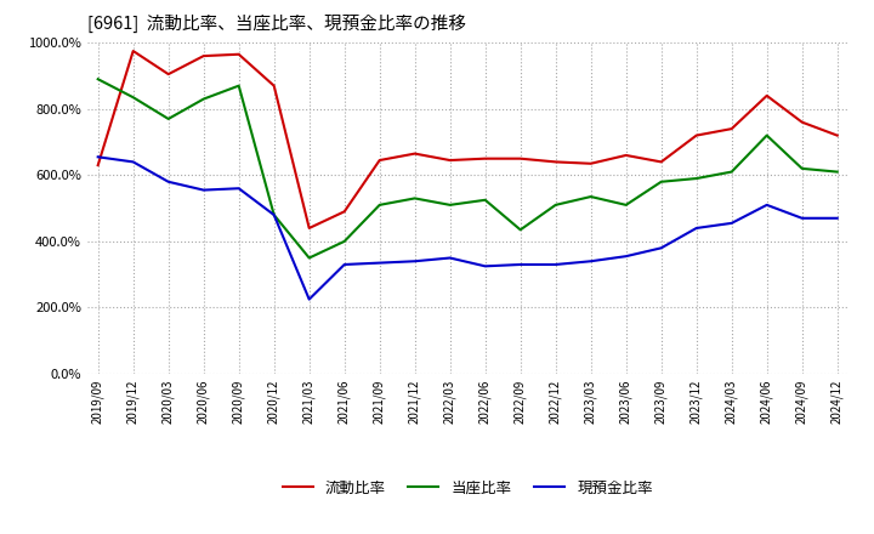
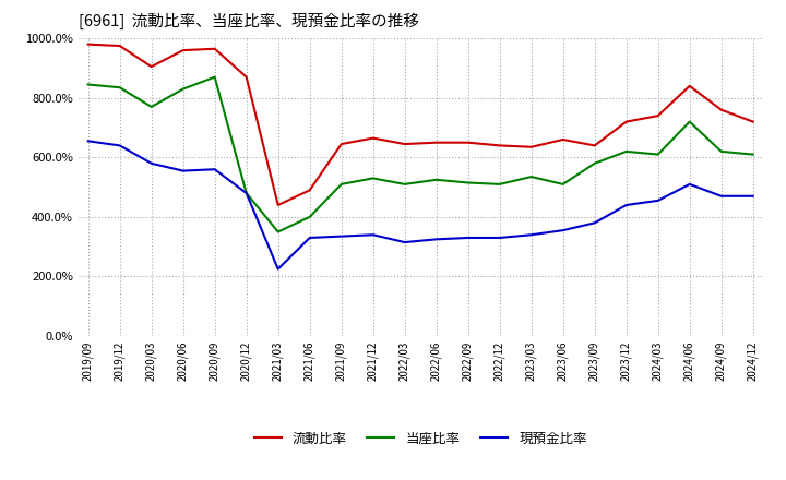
流動比率/2019/09: 630% -> 980%
当座比率/2019/09: 890% -> 845%
現預金比率/2022/03: 350% -> 315%
当座比率/2022/09: 435% -> 515%
当座比率/2023/12: 590% -> 620%
